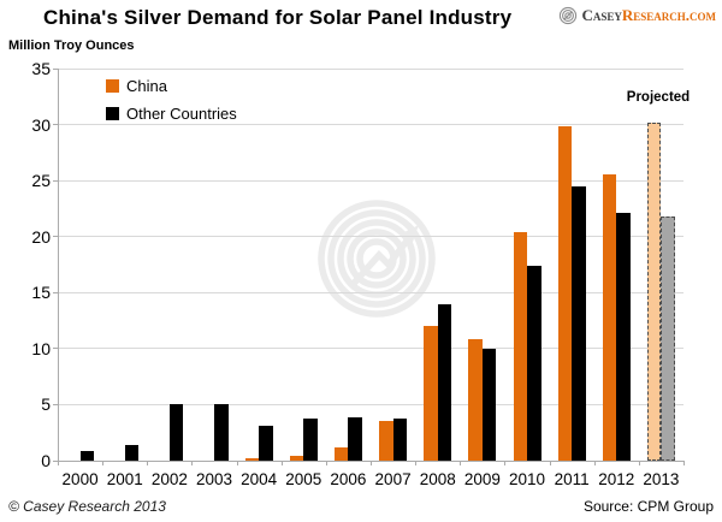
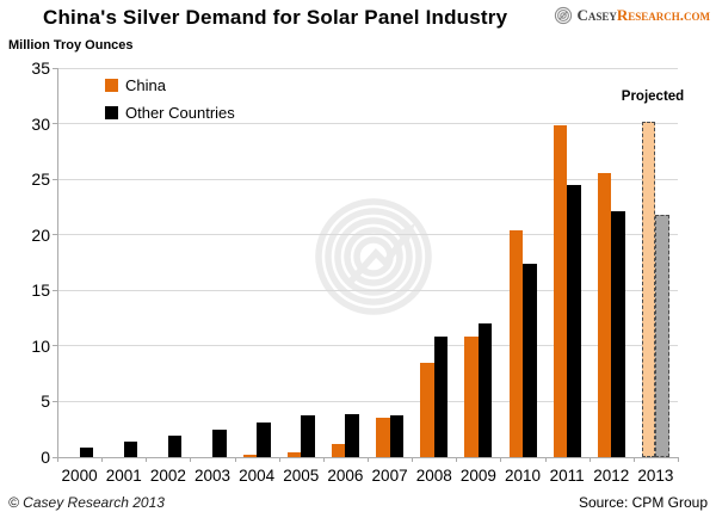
Other Countries/2002: 5 -> 2
Other Countries/2003: 5 -> 2
China/2008: 12 -> 8
Other Countries/2008: 14 -> 11
Other Countries/2009: 10 -> 12
